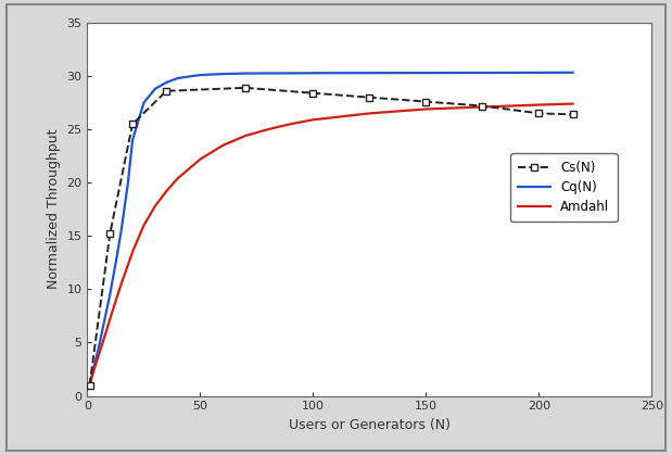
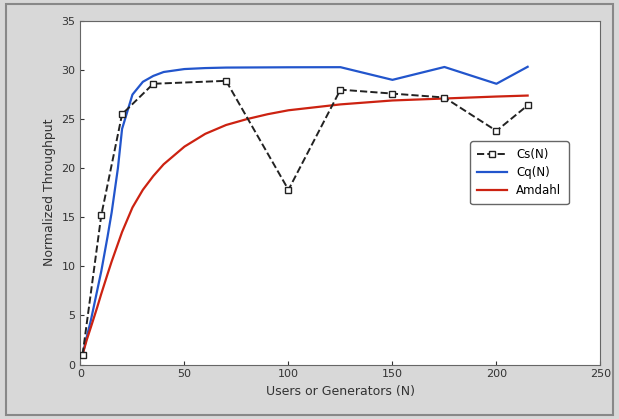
Cs(N)/100: 28.4 -> 17.8
Cq(N)/150: 30.3 -> 29.0
Cs(N)/200: 26.5 -> 23.8
Cq(N)/200: 30.3 -> 28.6
